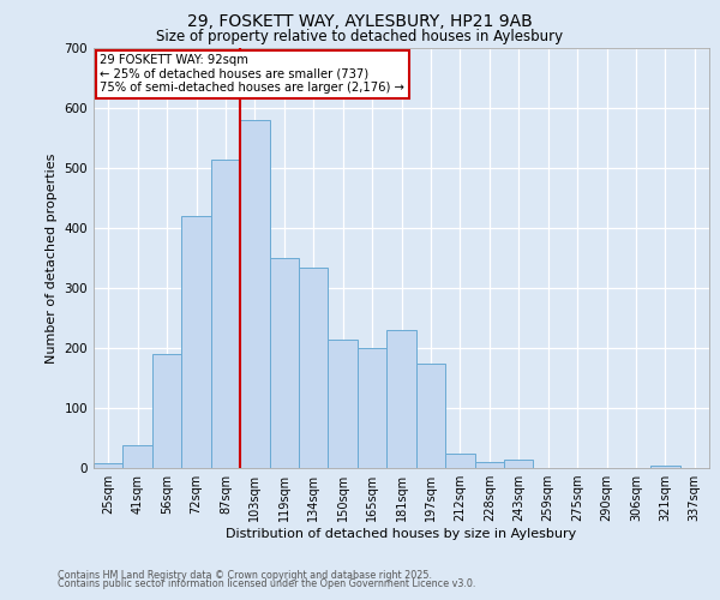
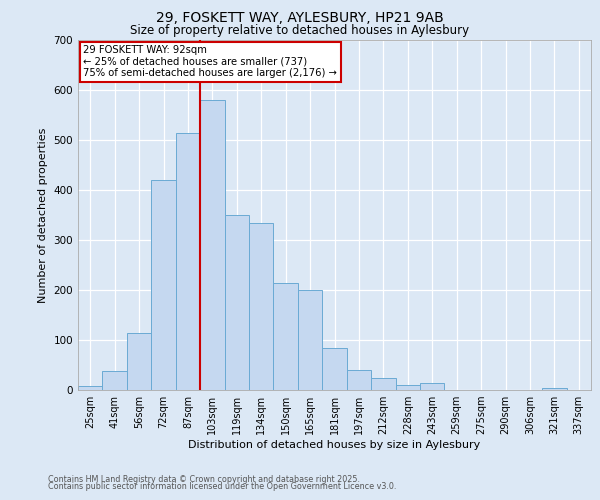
56sqm: 190 -> 115
181sqm: 230 -> 85
197sqm: 175 -> 40
